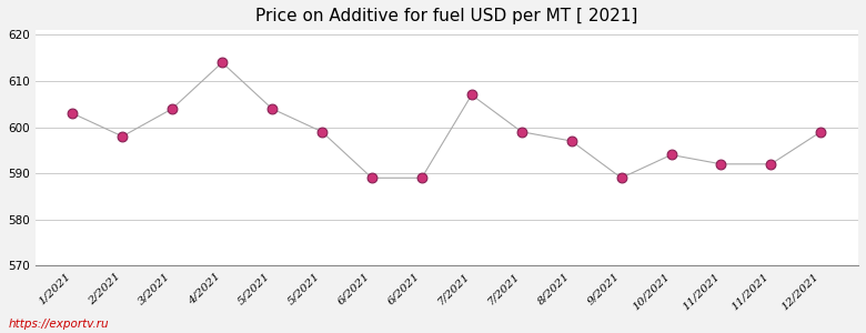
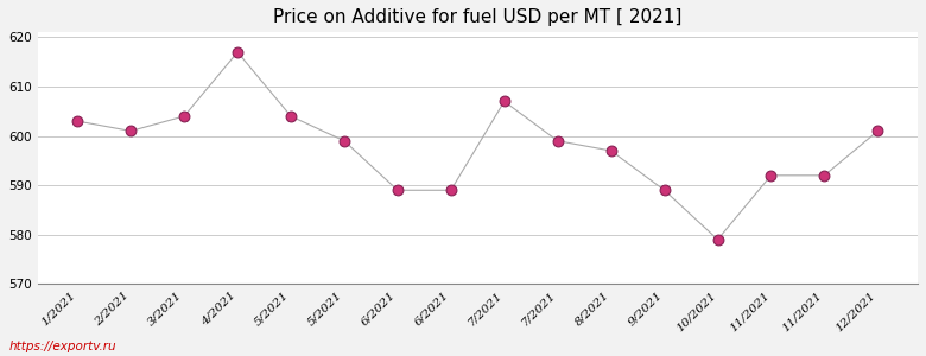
2/2021: 598 -> 601
4/2021: 614 -> 617
10/2021: 594 -> 579
12/2021: 599 -> 601
